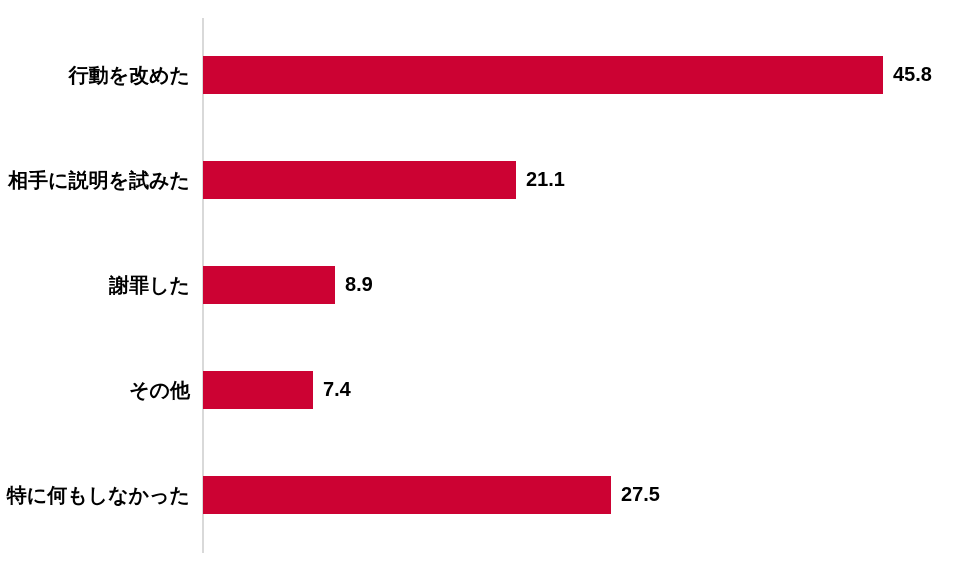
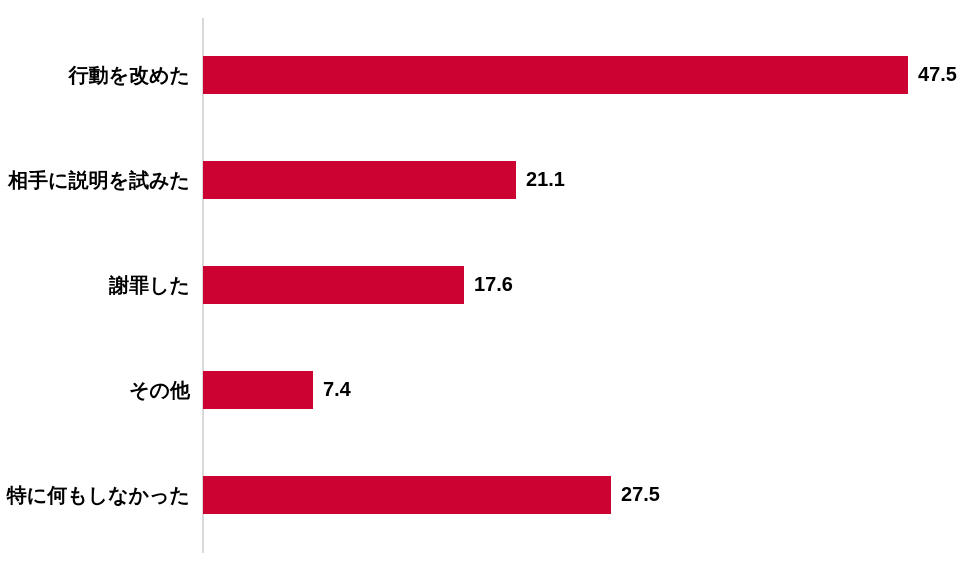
行動を改めた: 45.8 -> 47.5
謝罪した: 8.9 -> 17.6
